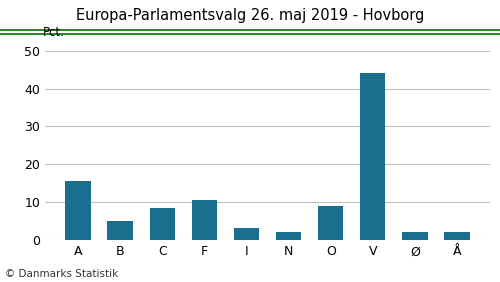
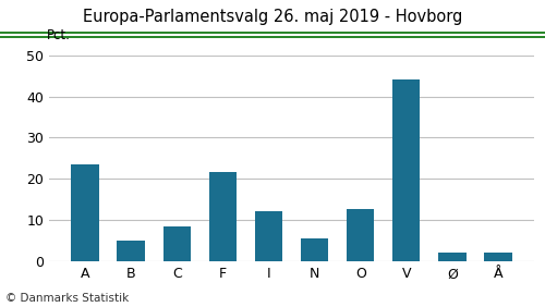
A: 15.5 -> 23.5
F: 10.5 -> 21.5
I: 3.0 -> 12.0
N: 2.0 -> 5.5
O: 9.0 -> 12.5
